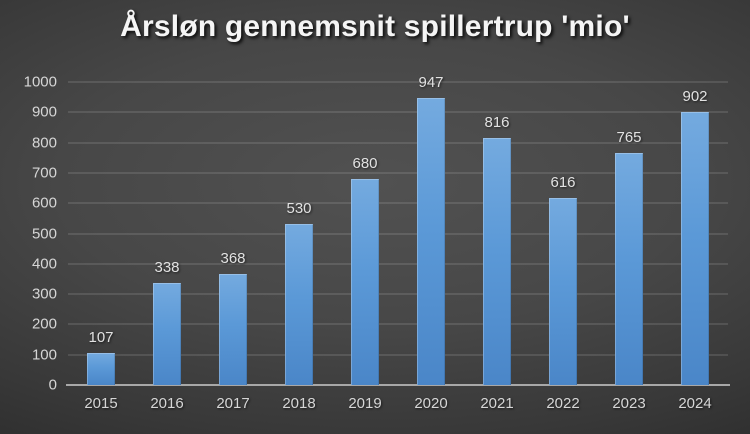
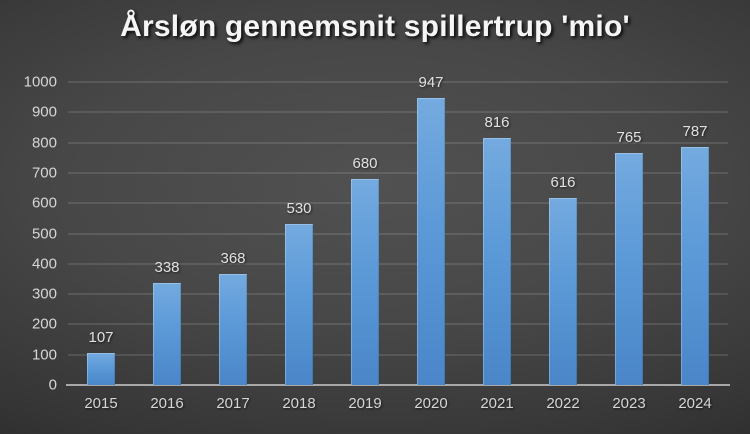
2024: 902 -> 787
